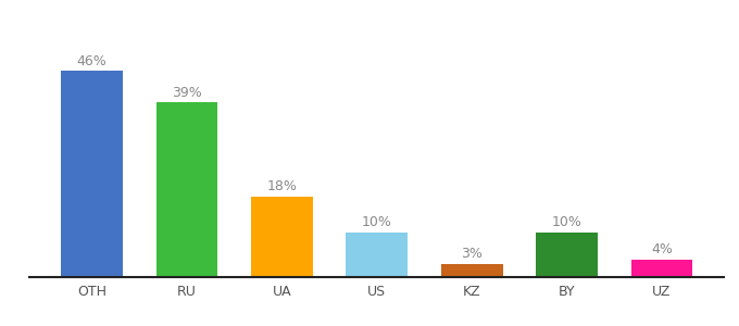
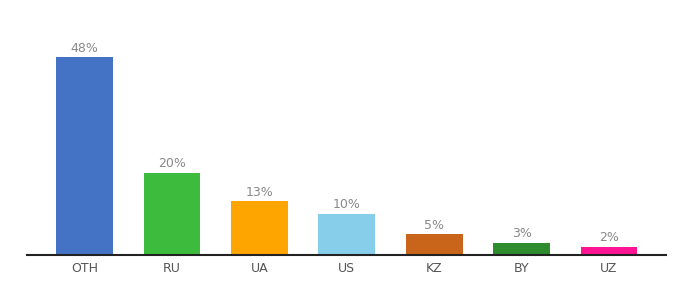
OTH: 46% -> 48%
RU: 39% -> 20%
UA: 18% -> 13%
KZ: 3% -> 5%
BY: 10% -> 3%
UZ: 4% -> 2%
